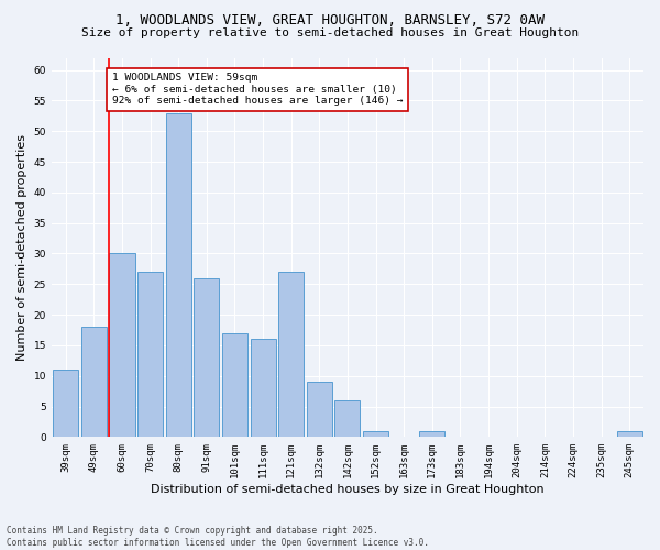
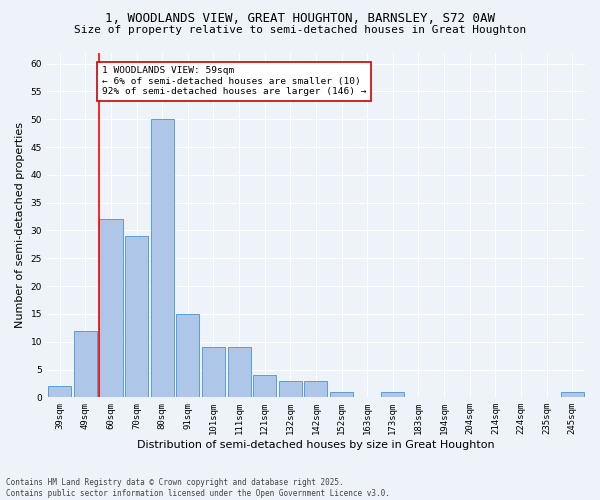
39sqm: 11 -> 2
49sqm: 18 -> 12
60sqm: 30 -> 32
70sqm: 27 -> 29
80sqm: 53 -> 50
91sqm: 26 -> 15
101sqm: 17 -> 9
111sqm: 16 -> 9
121sqm: 27 -> 4
132sqm: 9 -> 3
142sqm: 6 -> 3
